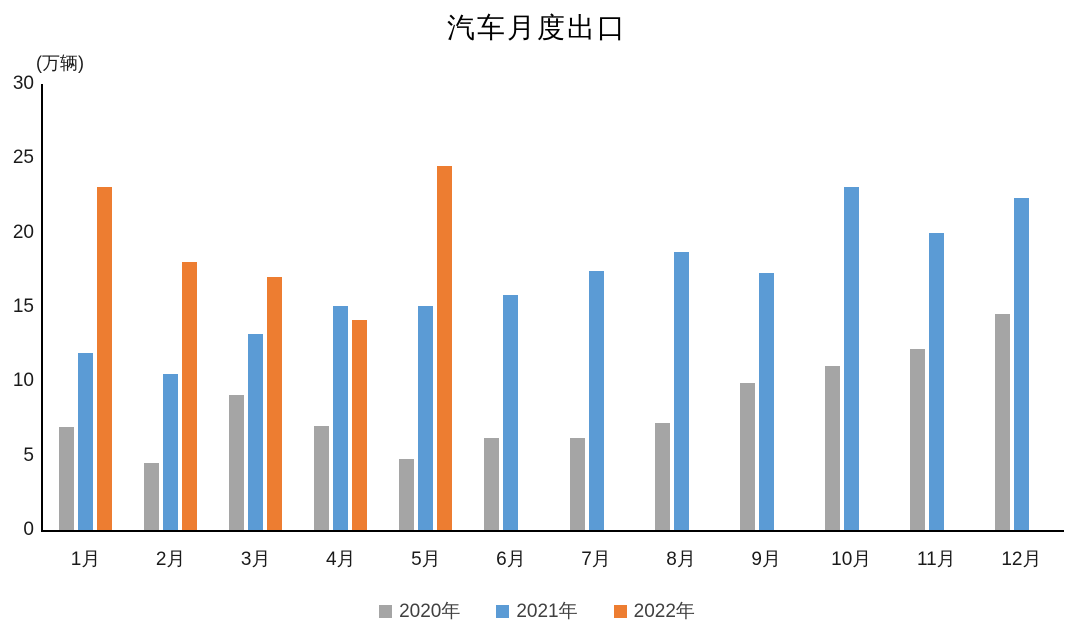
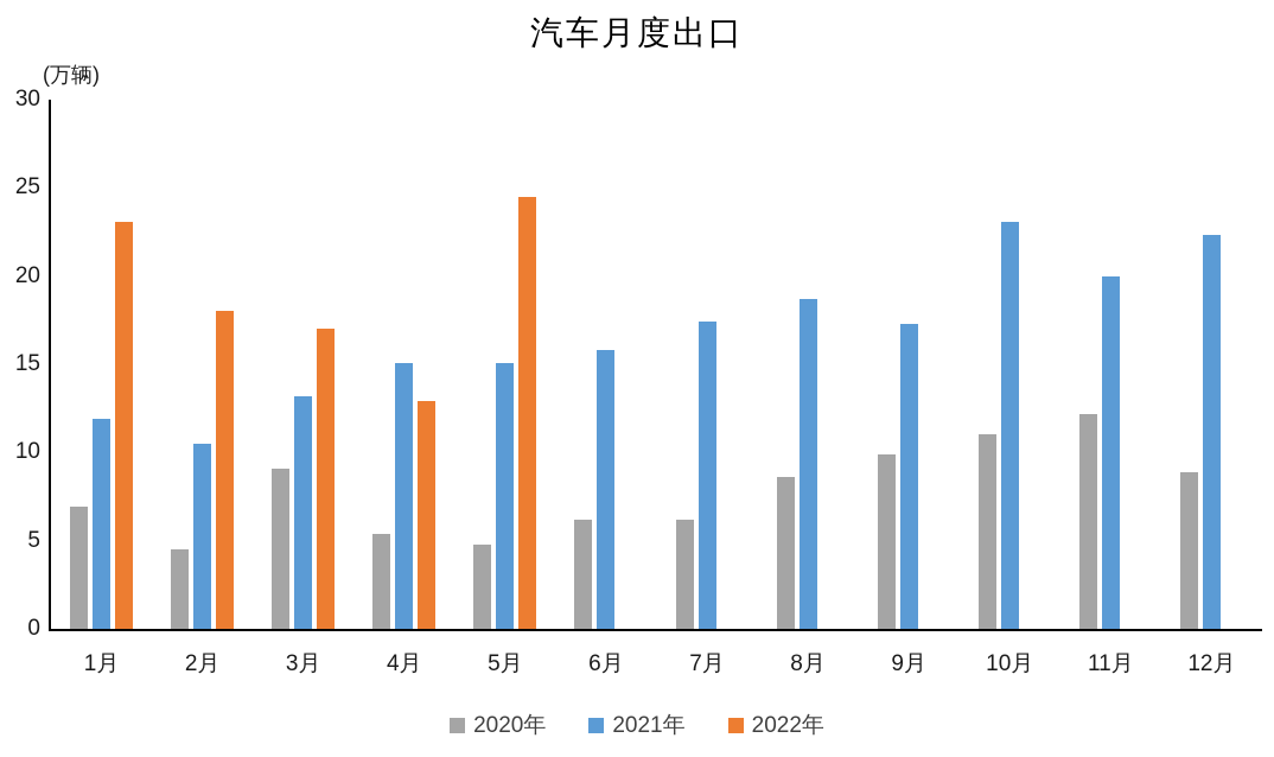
2020年/4月: 7.0 -> 5.4
2022年/4月: 14.1 -> 12.9
2020年/8月: 7.2 -> 8.6
2020年/12月: 14.5 -> 8.9
